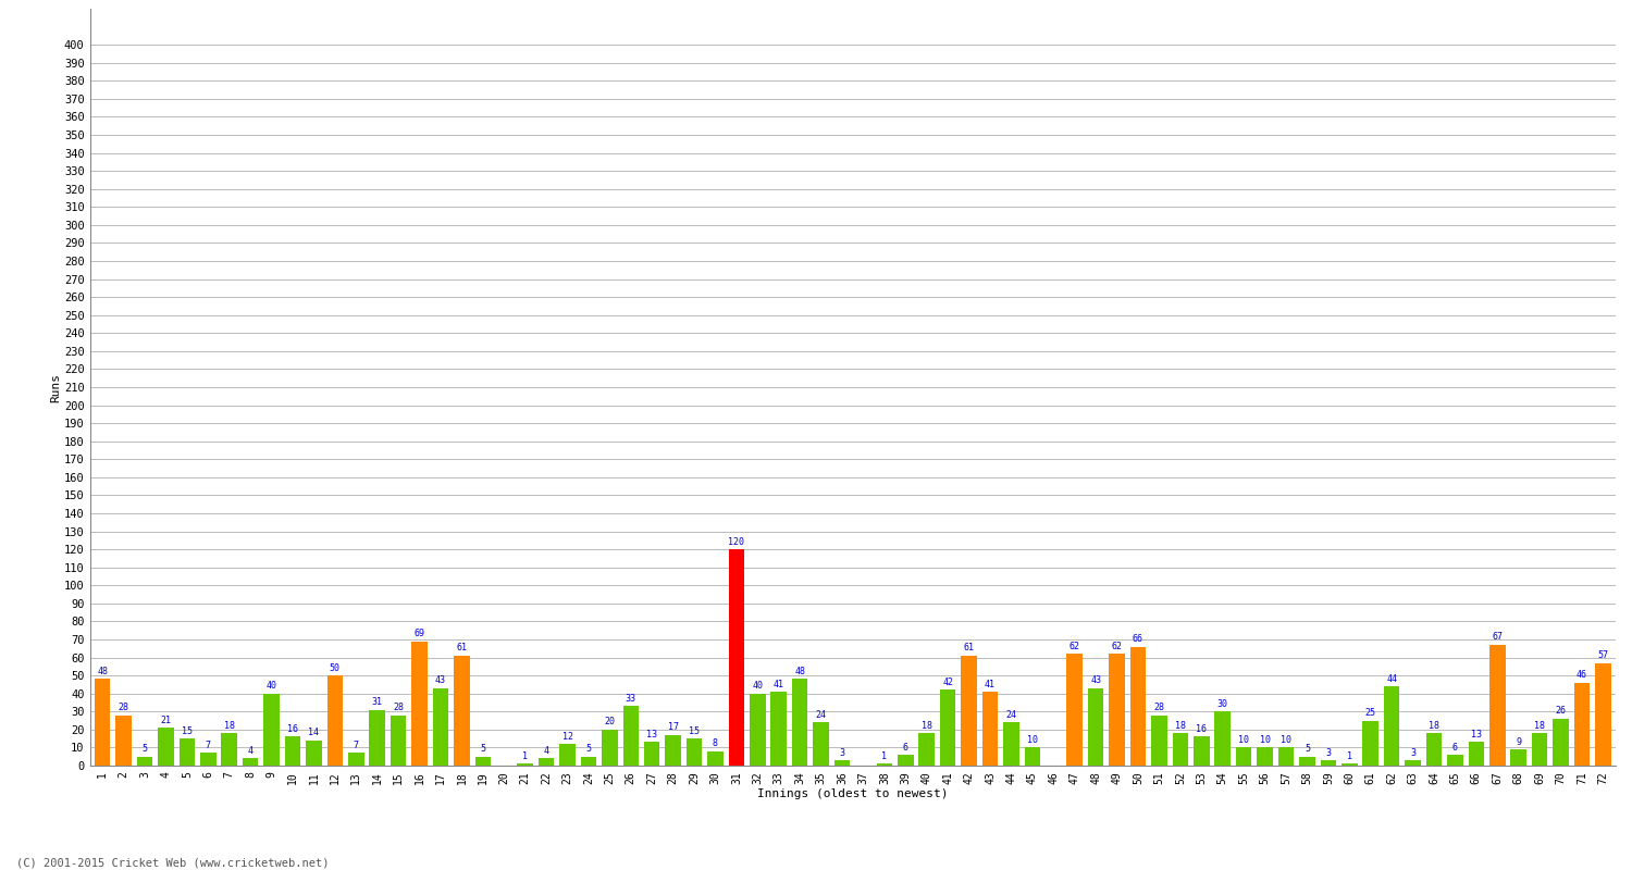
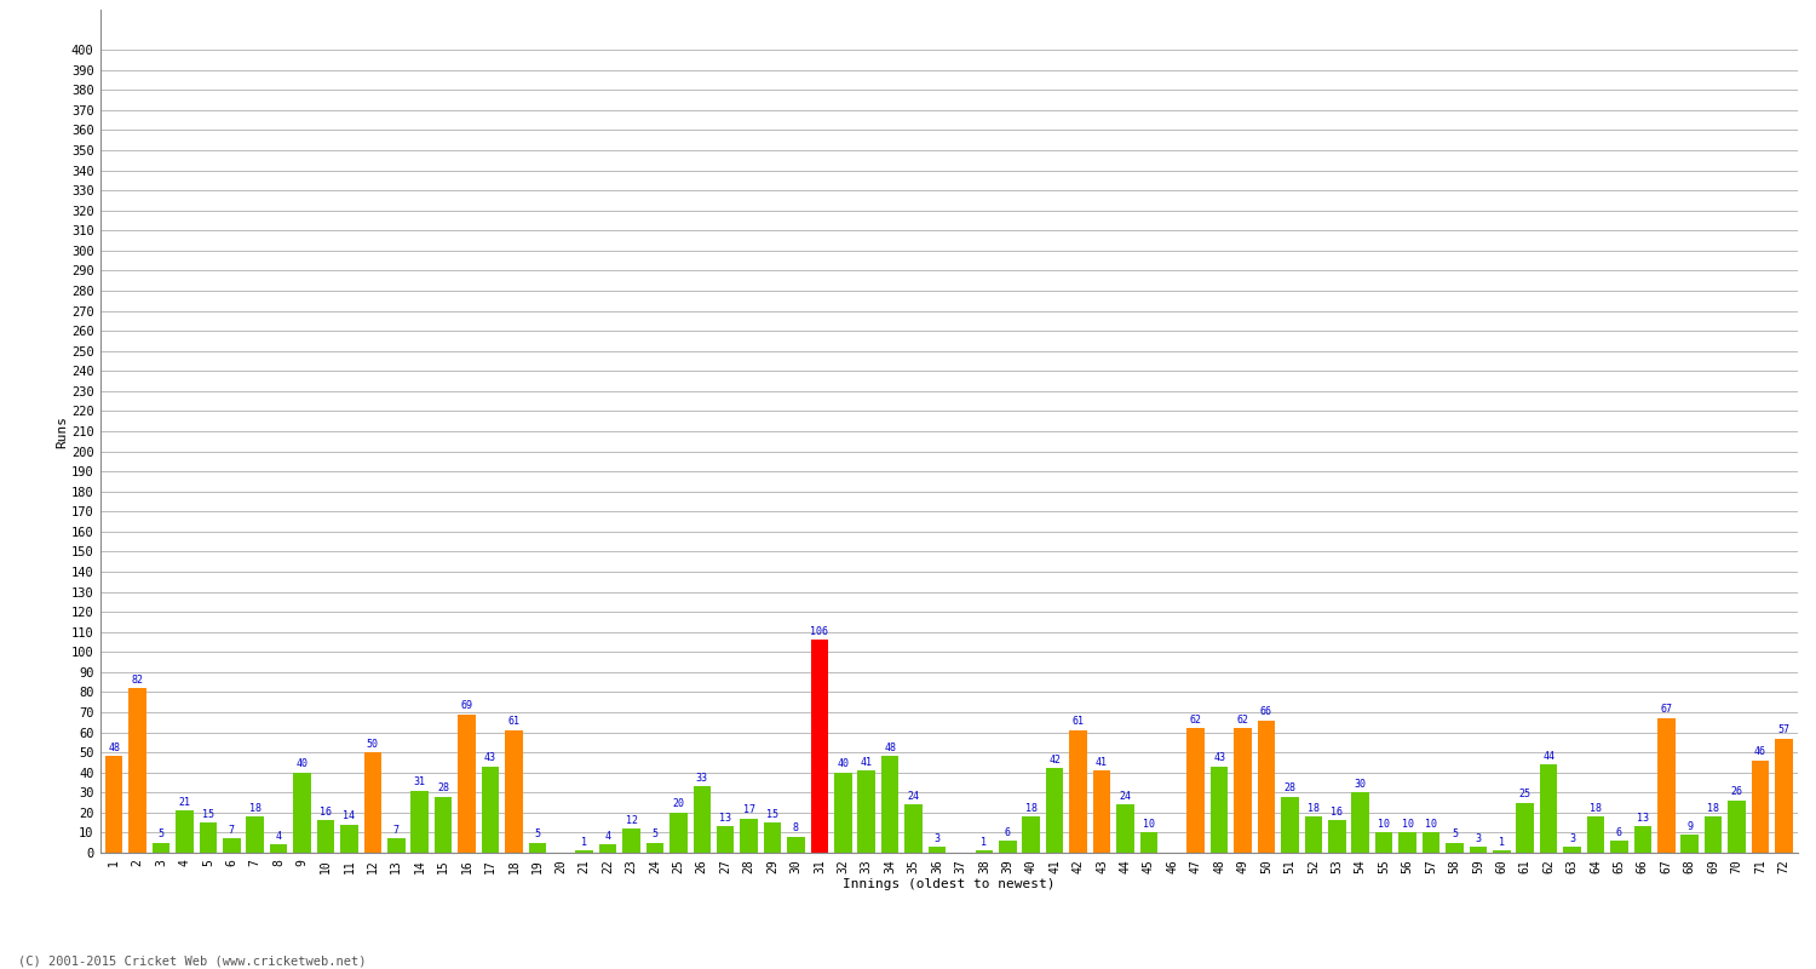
2: 28 -> 82
31: 120 -> 106
